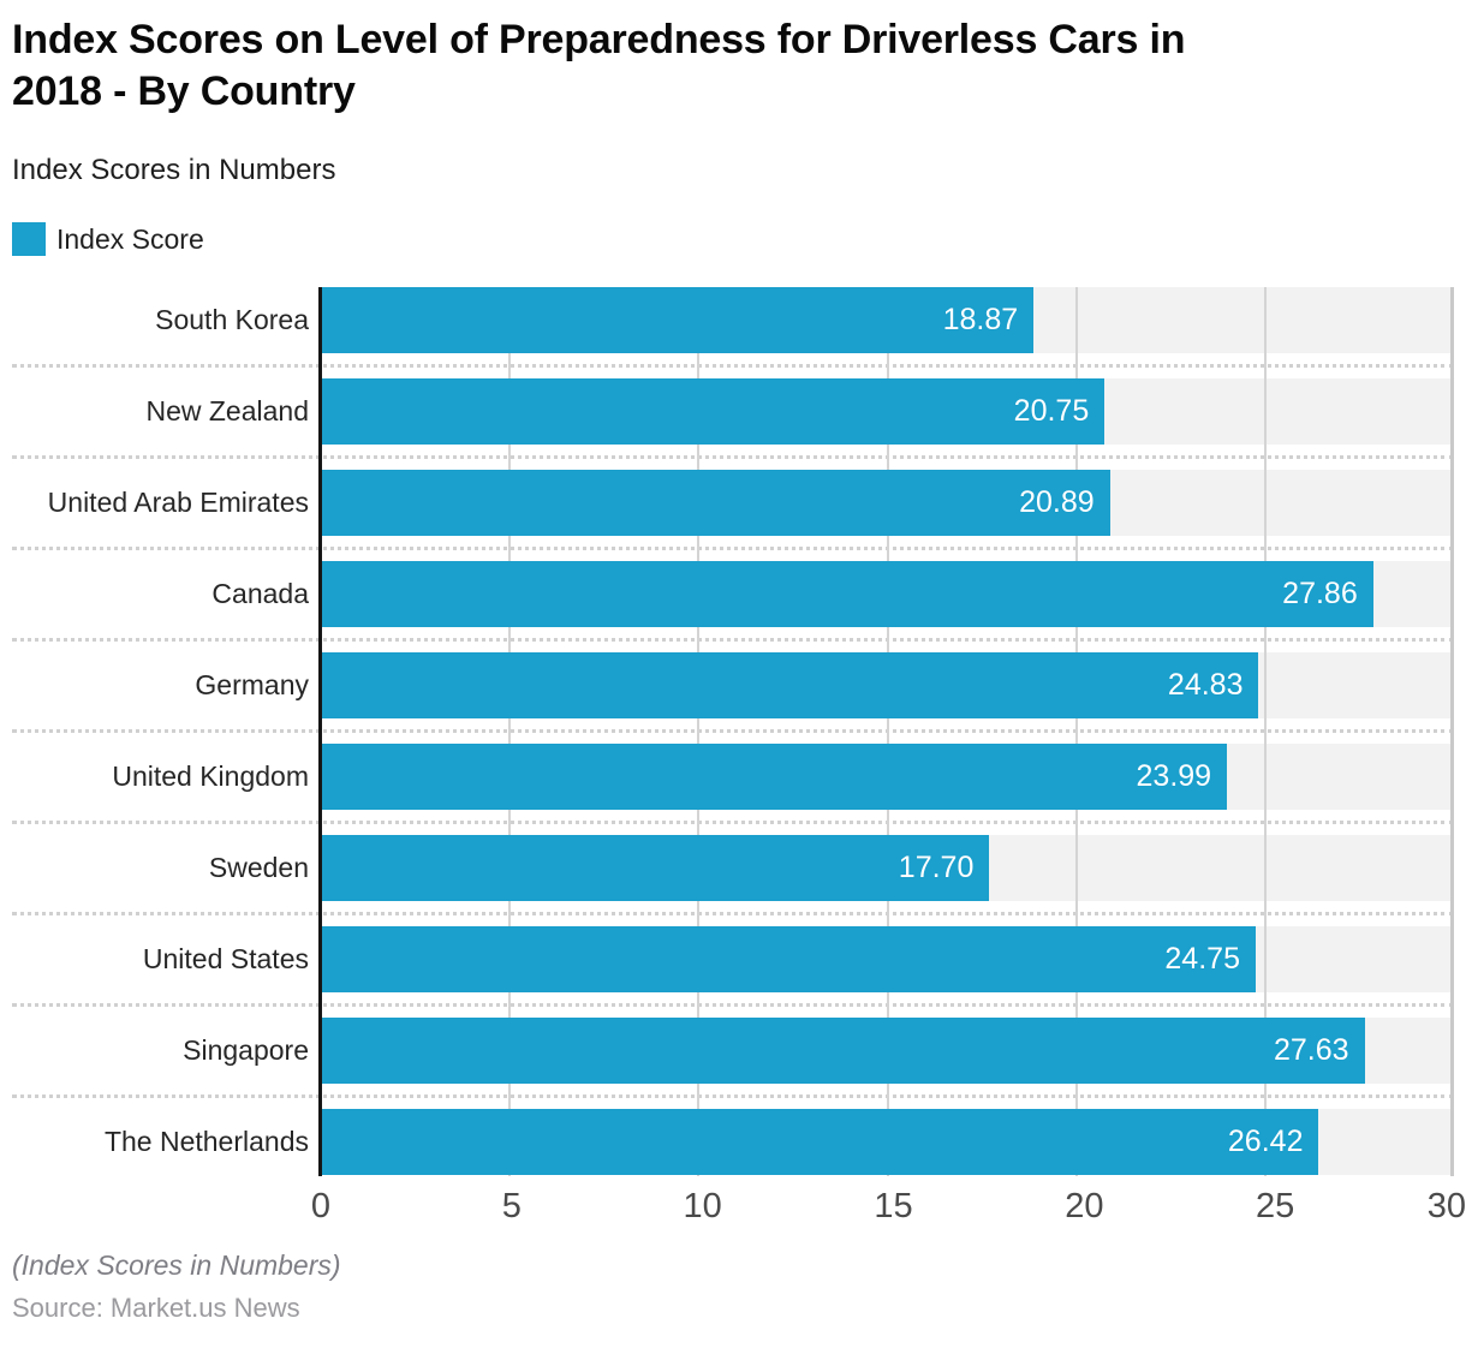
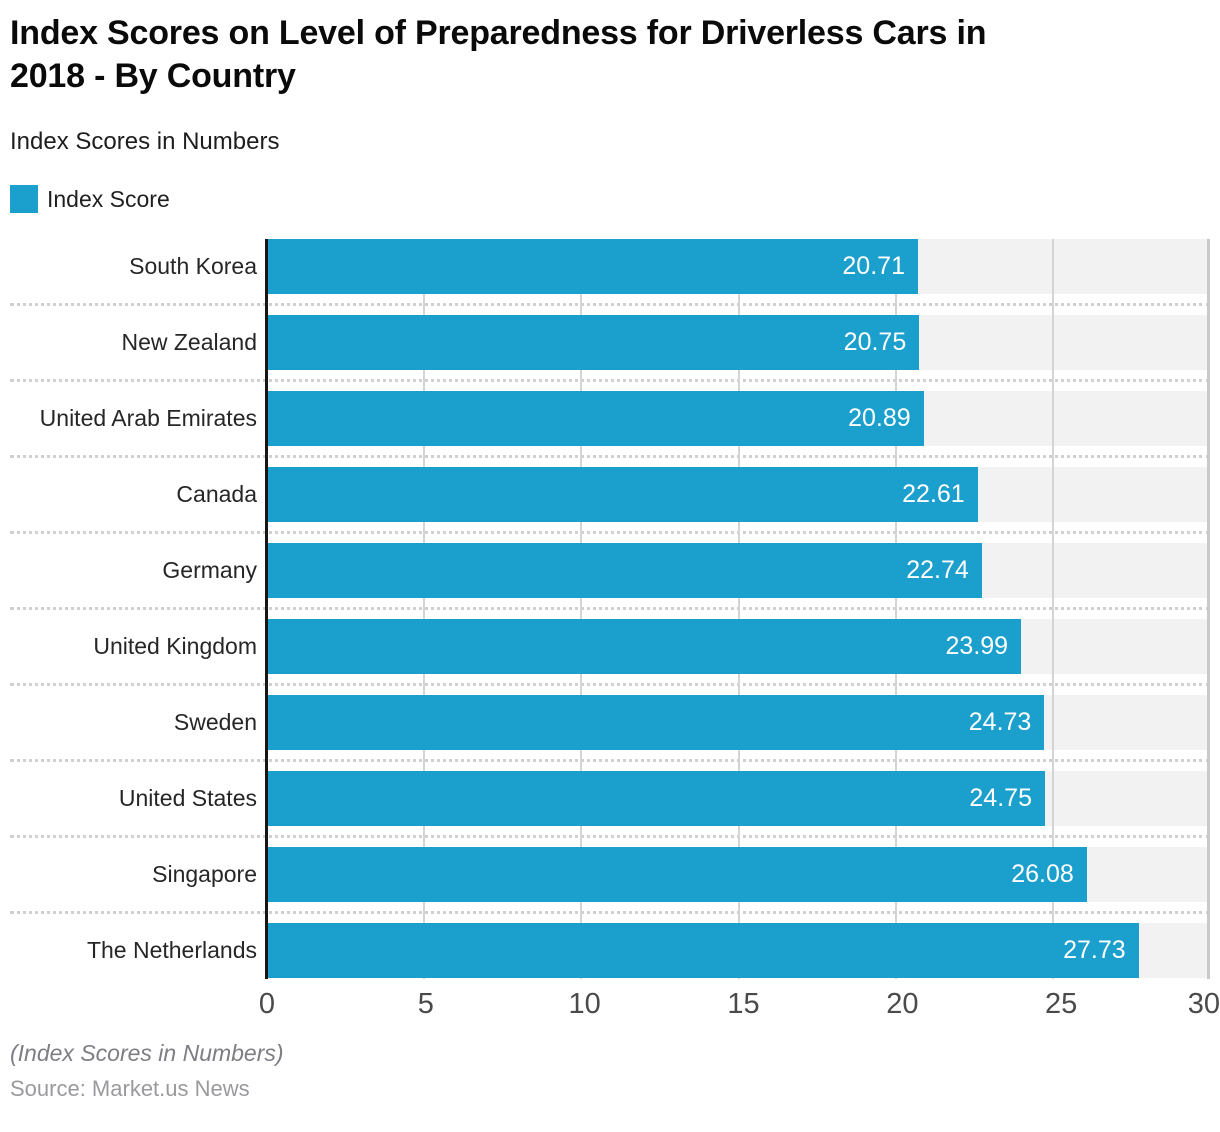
South Korea: 18.87 -> 20.71
Canada: 27.86 -> 22.61
Germany: 24.83 -> 22.74
Sweden: 17.70 -> 24.73
Singapore: 27.63 -> 26.08
The Netherlands: 26.42 -> 27.73
